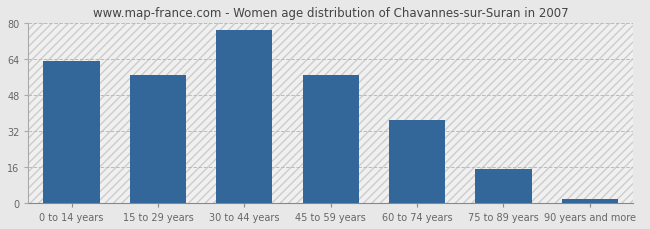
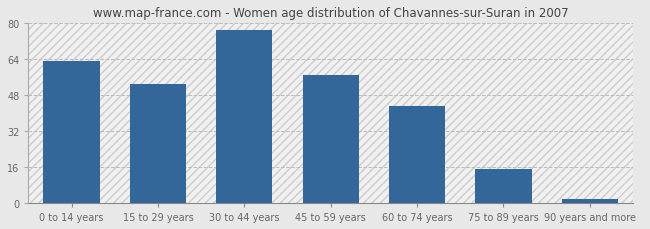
15 to 29 years: 57 -> 53
60 to 74 years: 37 -> 43
